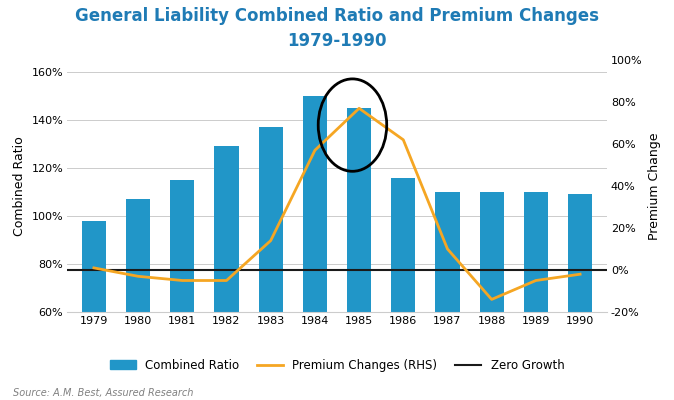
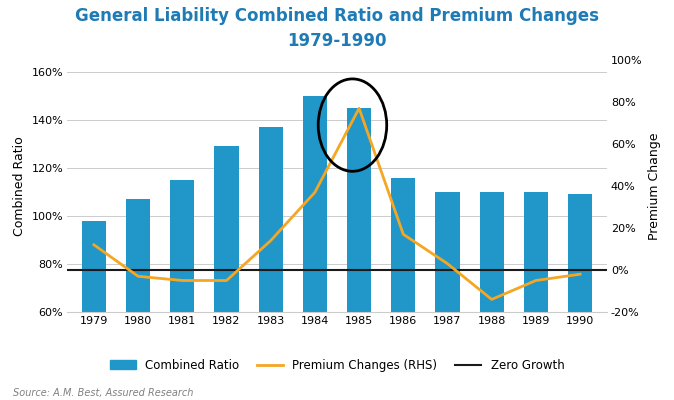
Premium Changes (RHS)/1979: 1% -> 12%
Premium Changes (RHS)/1984: 57% -> 37%
Premium Changes (RHS)/1986: 62% -> 17%
Premium Changes (RHS)/1987: 10% -> 3%
